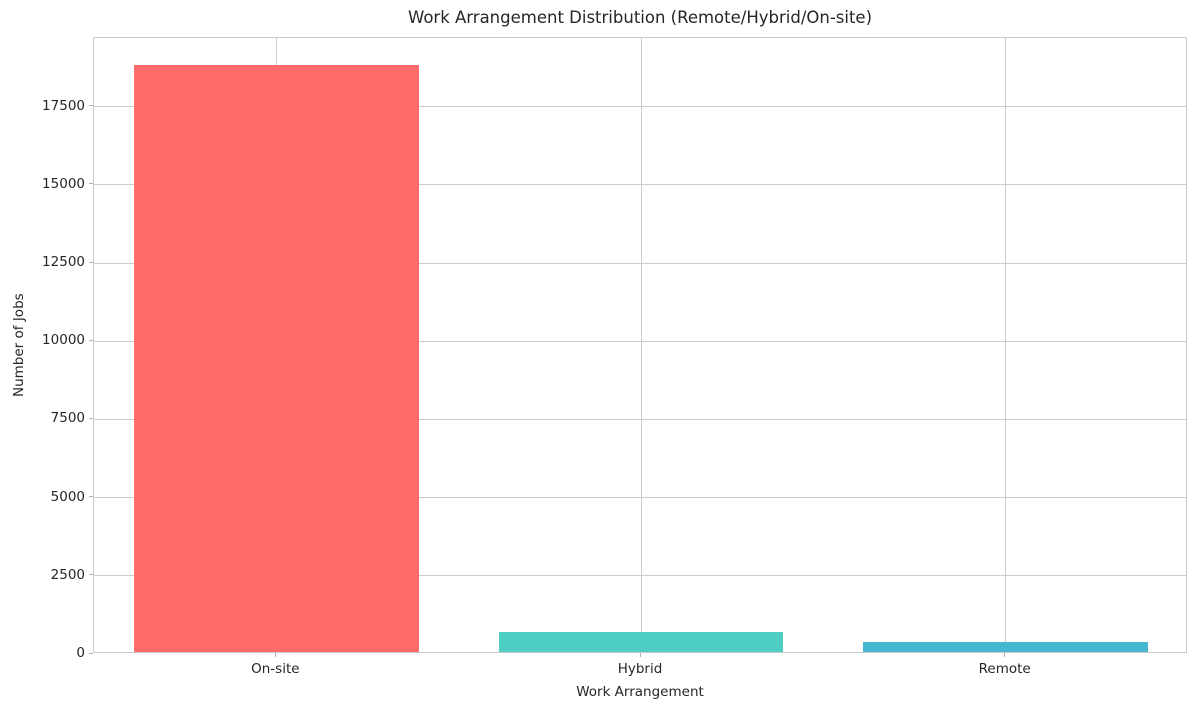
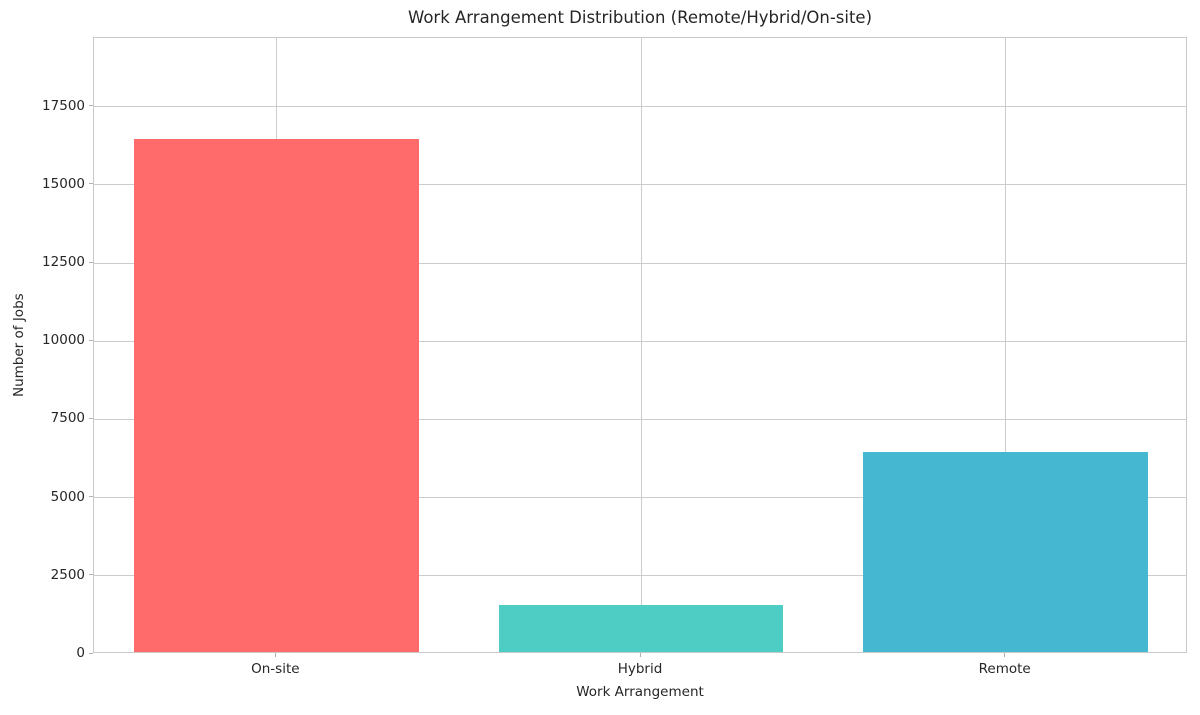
On-site: 18800 -> 16400
Hybrid: 600 -> 1500
Remote: 300 -> 6400
